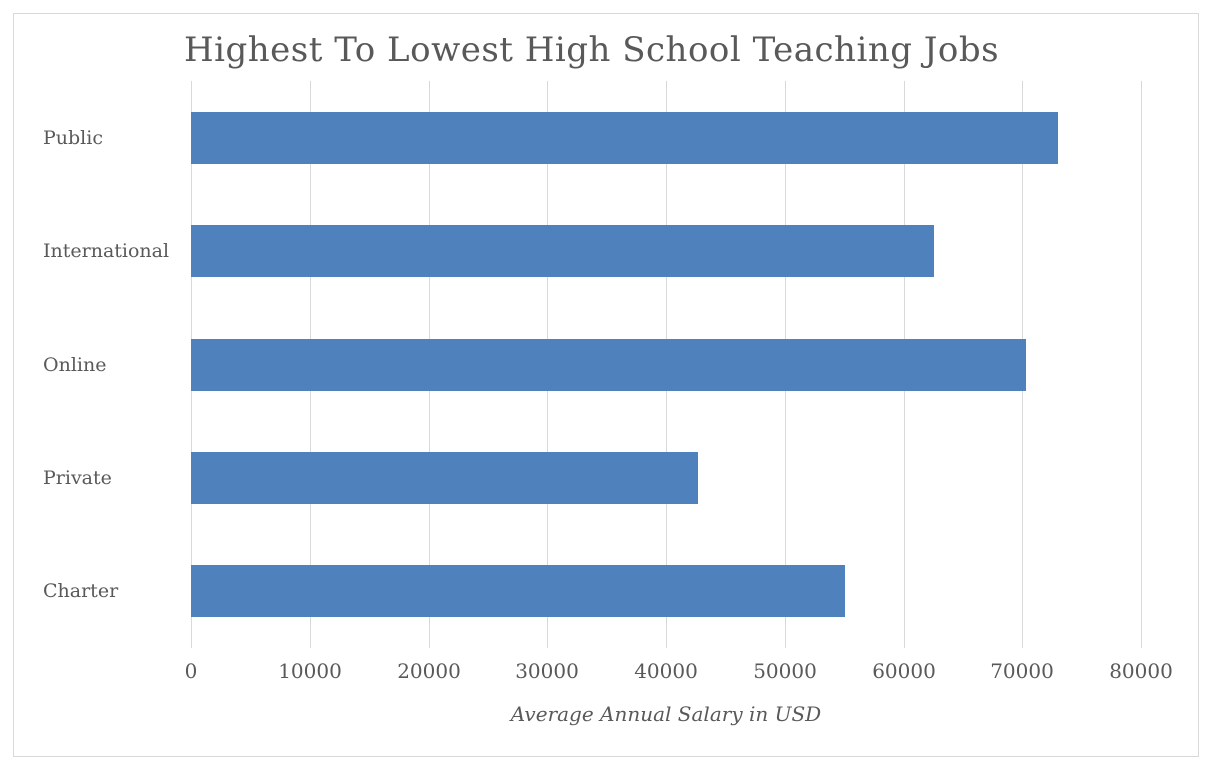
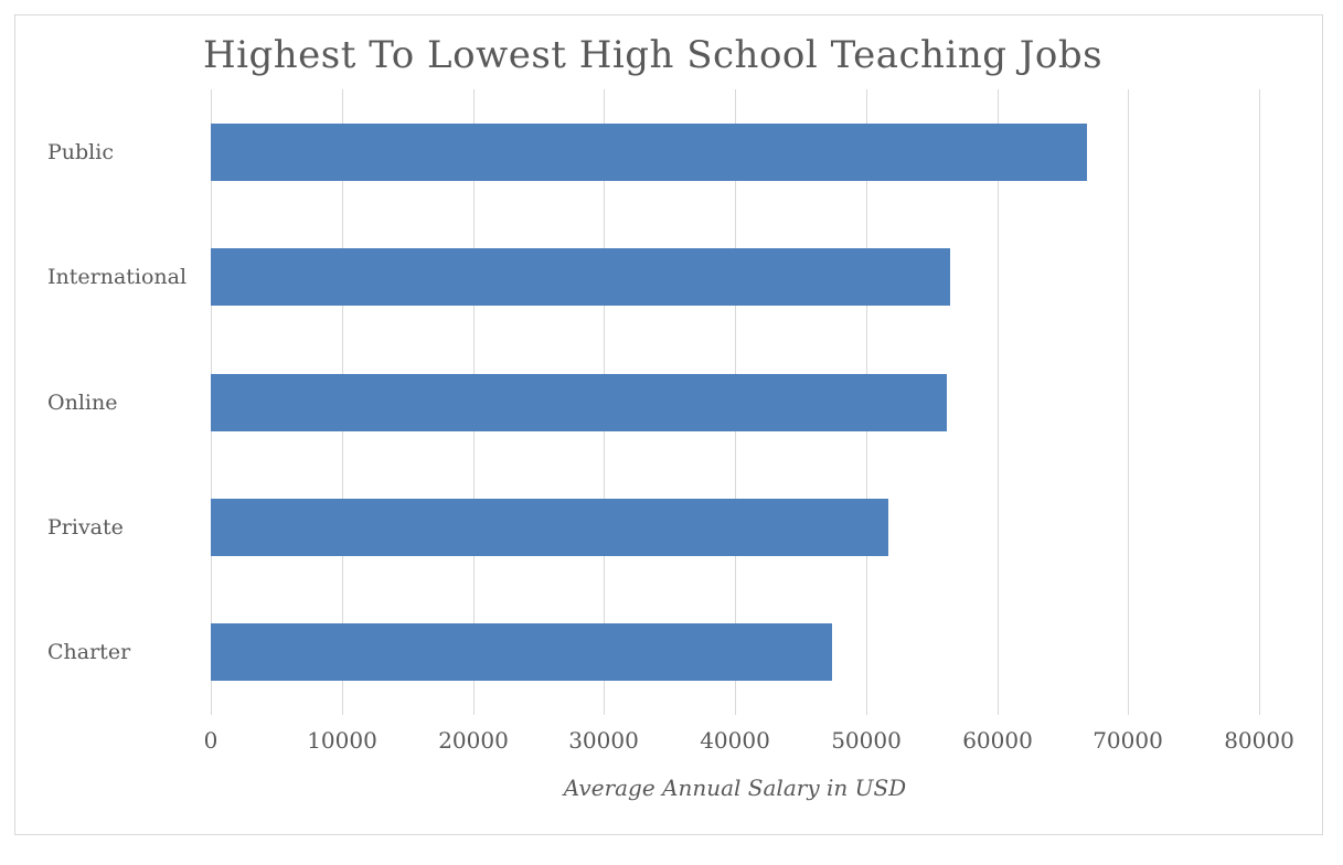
Public: 73000 -> 66900
International: 62600 -> 56400
Online: 70300 -> 56200
Private: 42700 -> 51700
Charter: 55100 -> 47400
